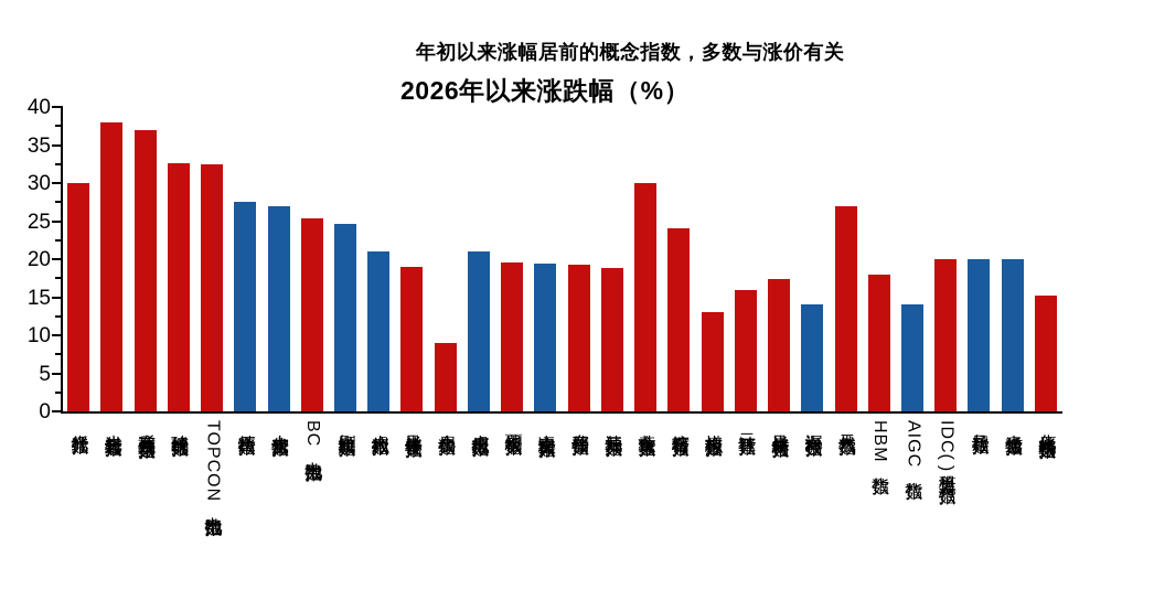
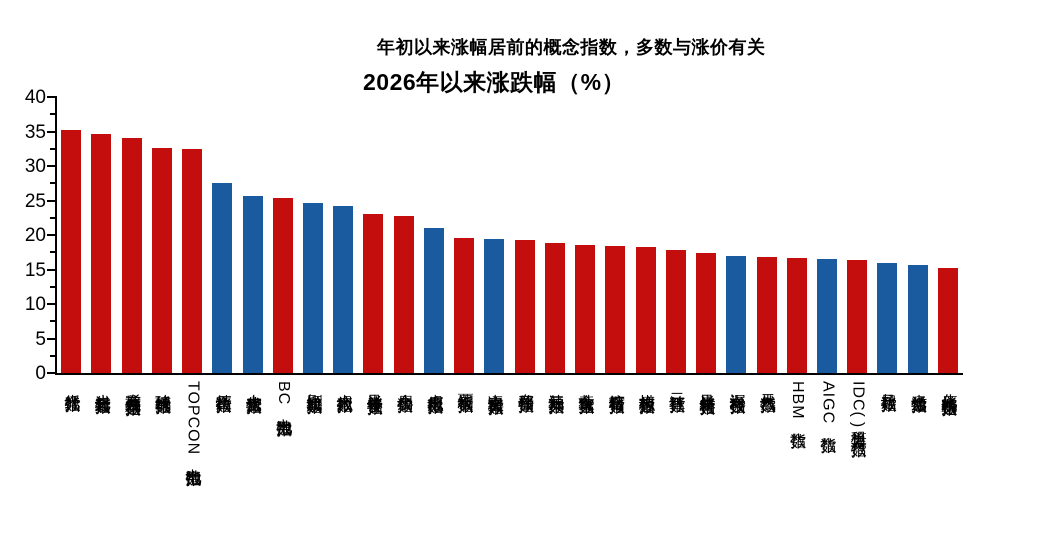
光纤指数: 30 -> 35
先进封装指数: 38 -> 35
稀有金属精选指数: 37 -> 34
太空光伏指数: 27 -> 26
虚拟人指数: 21 -> 24
半导体设备指数: 19 -> 23
小金属指数: 9 -> 23
黄金珠宝指数: 30 -> 18
培育钻石指数: 24 -> 18
模拟芯片指数: 13 -> 18
云计算指数: 16 -> 18
深海科技指数: 14 -> 17
天然气指数: 27 -> 17
HBM指数: 18 -> 17
AIGC指数: 14 -> 16
IDC(算力租赁)指数: 20 -> 16
超导指数: 20 -> 16
光通信指数: 20 -> 16
